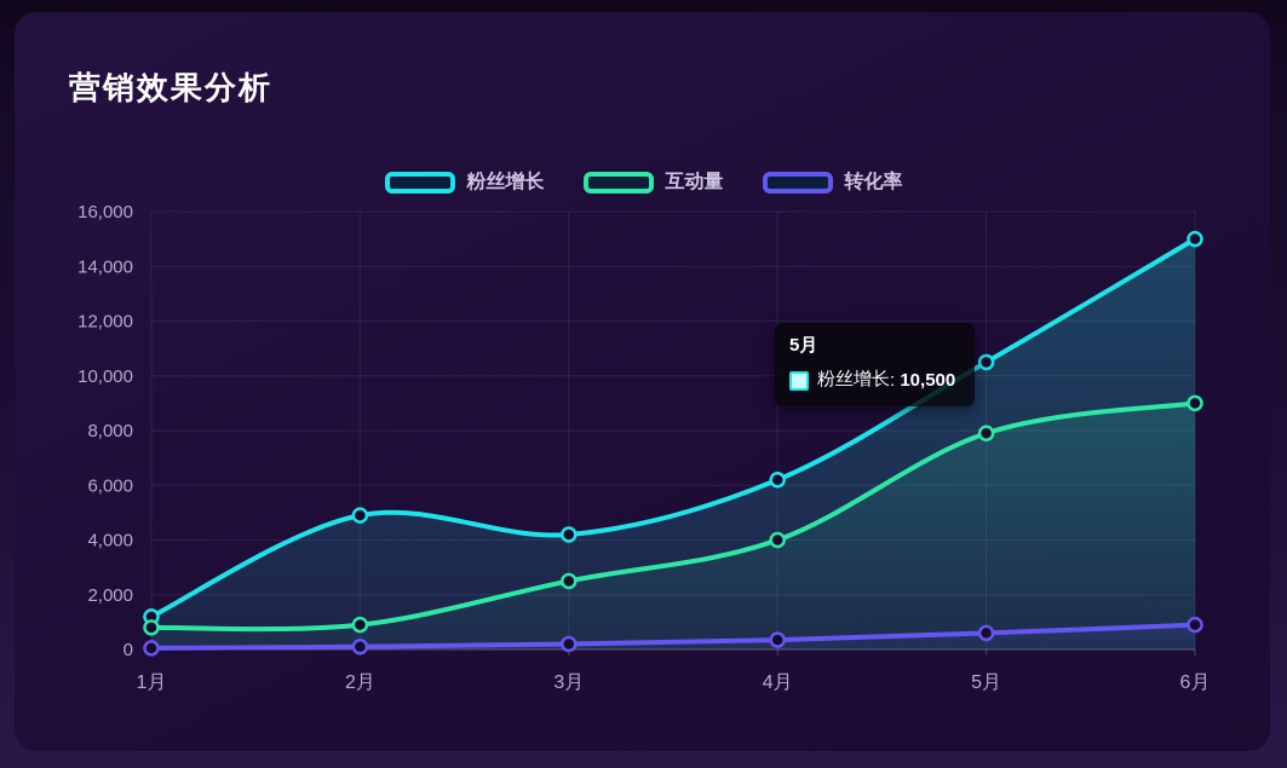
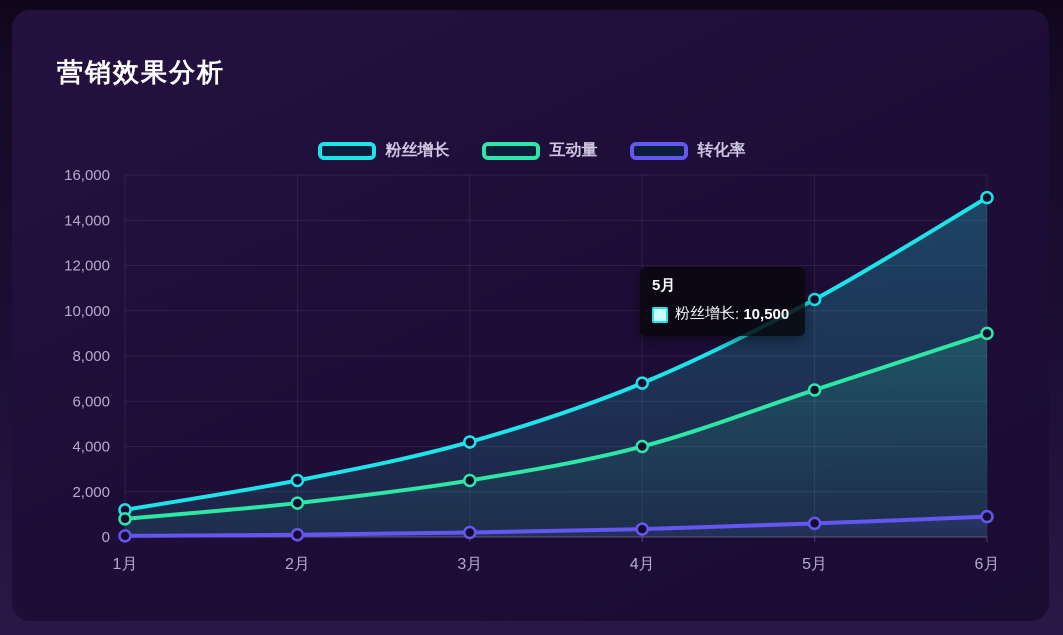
粉丝增长/2月: 4900 -> 2500
互动量/2月: 900 -> 1500
粉丝增长/4月: 6200 -> 6800
互动量/5月: 7900 -> 6500
